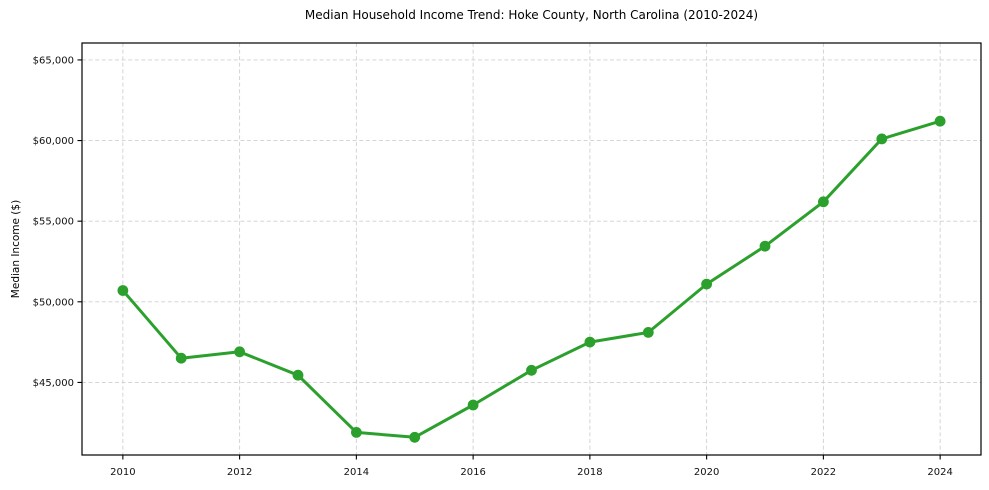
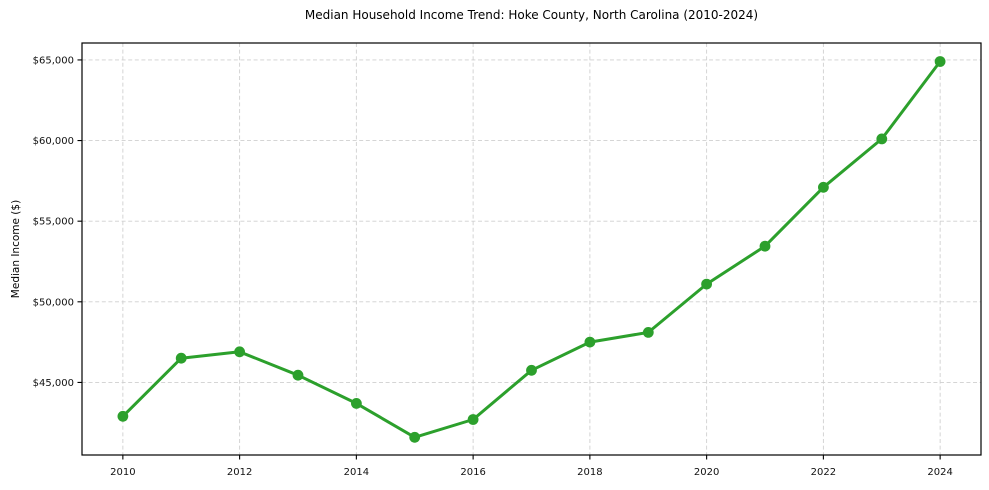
2010: $50700 -> $42900
2014: $41900 -> $43700
2016: $43600 -> $42700
2022: $56200 -> $57100
2024: $61200 -> $64900
